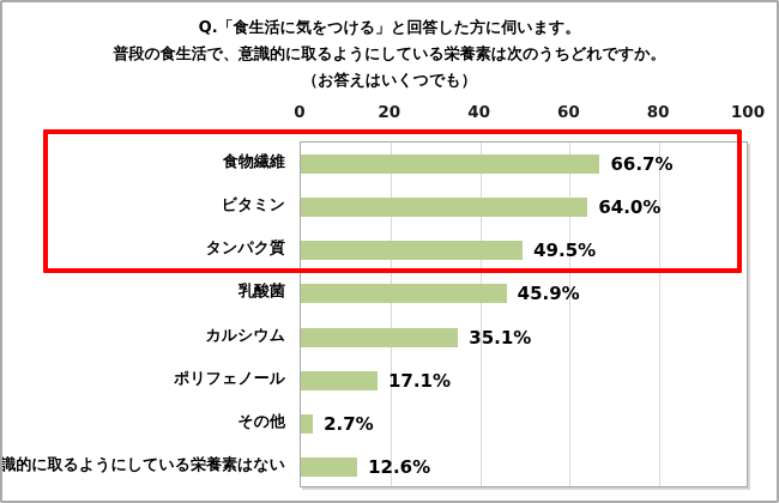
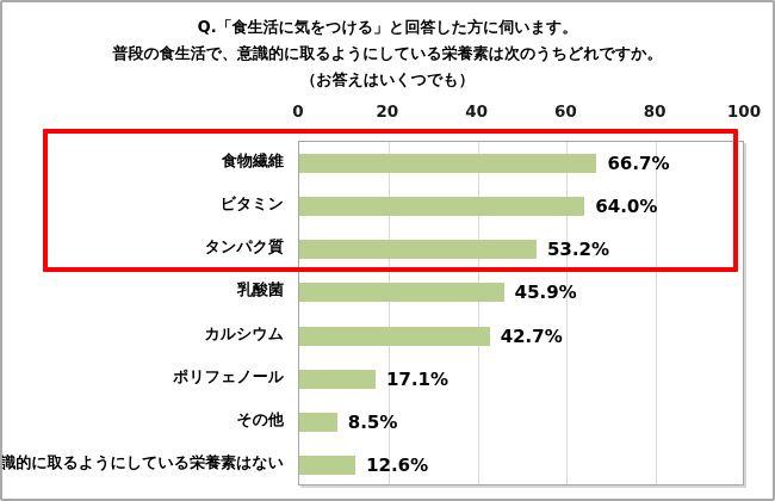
タンパク質: 49.5% -> 53.2%
カルシウム: 35.1% -> 42.7%
その他: 2.7% -> 8.5%
